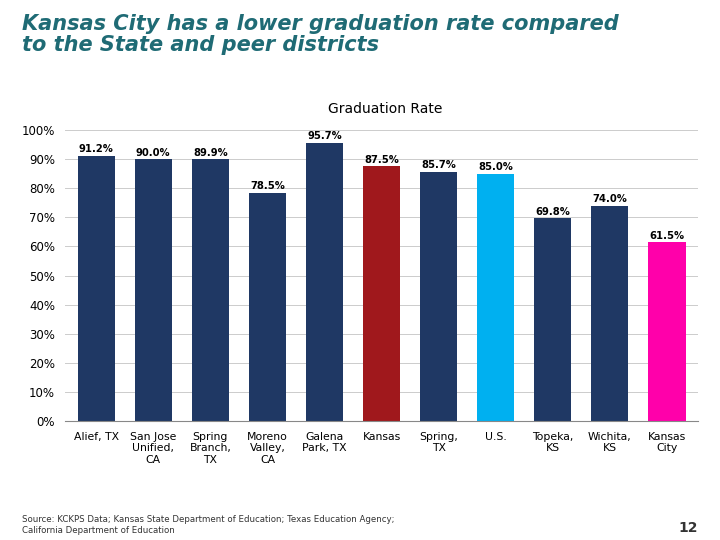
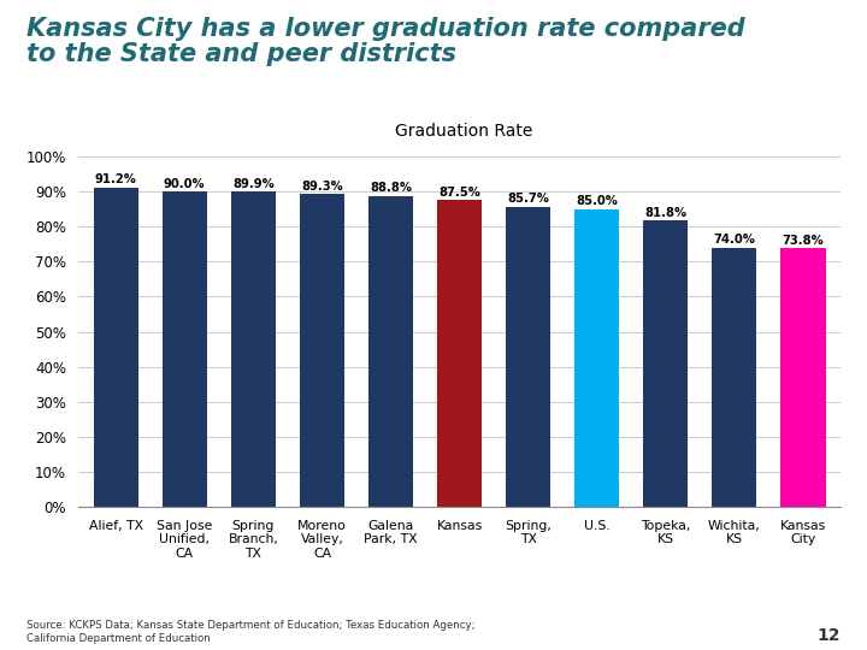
Moreno Valley, CA: 78.5% -> 89.3%
Galena Park, TX: 95.7% -> 88.8%
Topeka, KS: 69.8% -> 81.8%
Kansas City: 61.5% -> 73.8%
